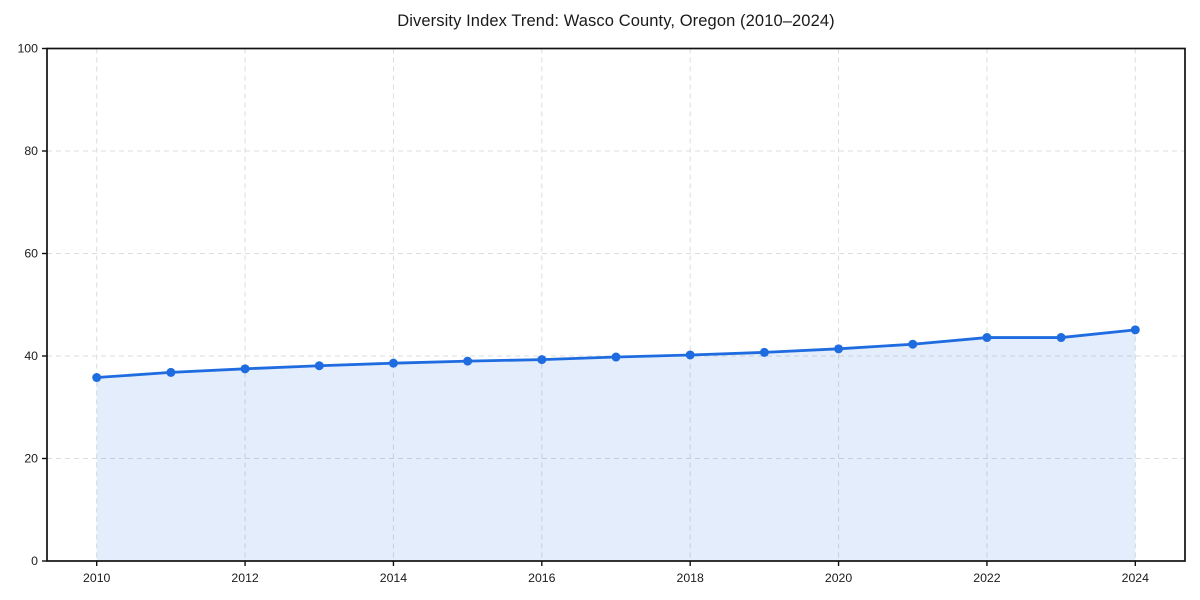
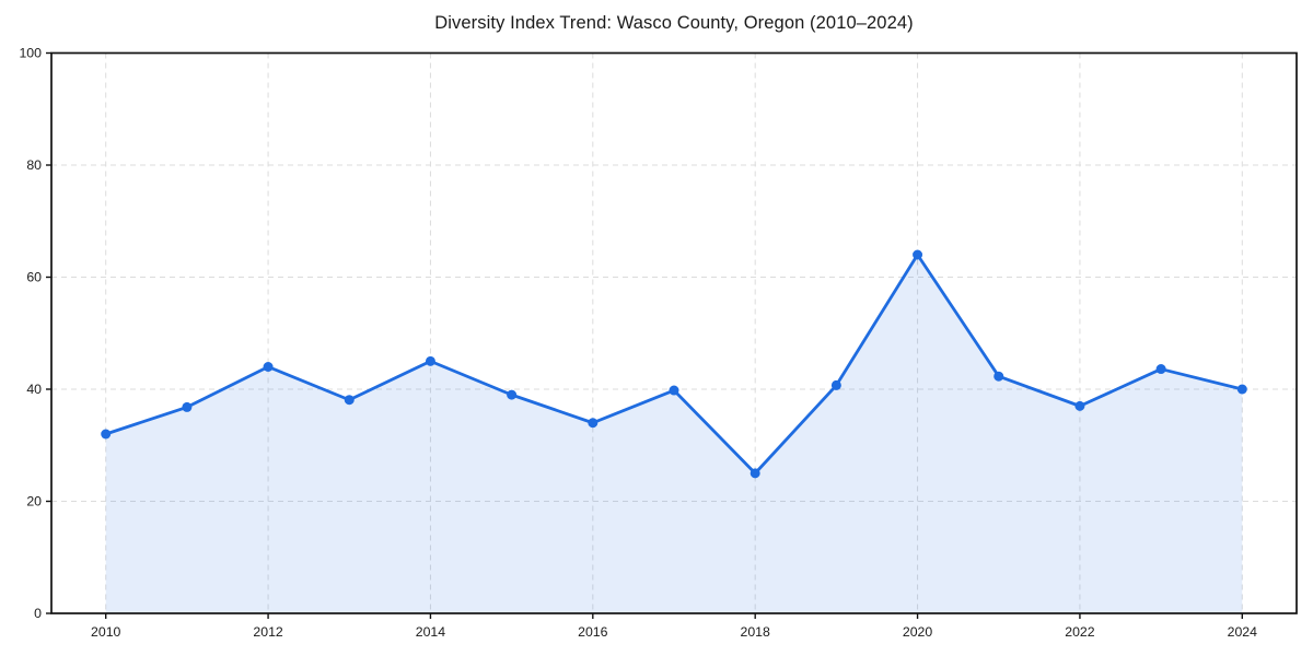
2010: 36 -> 32
2012: 38 -> 44
2014: 39 -> 45
2016: 39 -> 34
2018: 40 -> 25
2020: 41 -> 64
2022: 44 -> 37
2024: 45 -> 40
